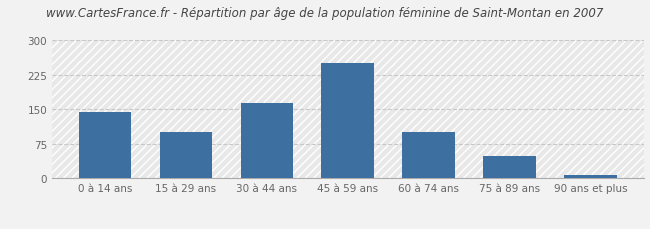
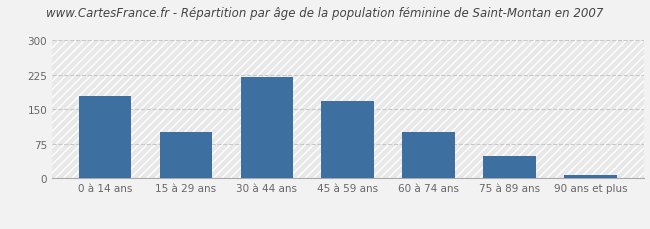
0 à 14 ans: 145 -> 180
30 à 44 ans: 165 -> 220
45 à 59 ans: 250 -> 168
